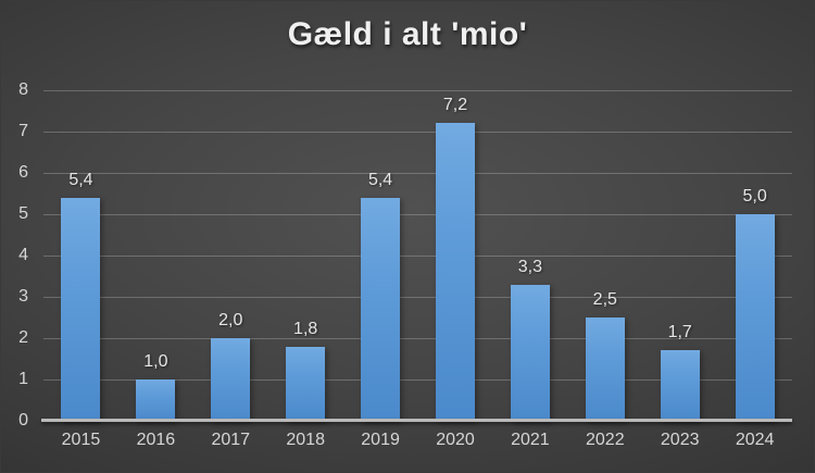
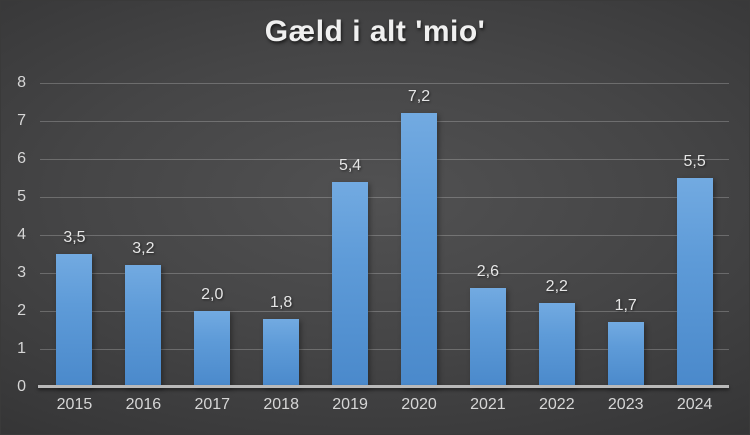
2015: 5,4 -> 3,5
2016: 1,0 -> 3,2
2021: 3,3 -> 2,6
2022: 2,5 -> 2,2
2024: 5,0 -> 5,5
